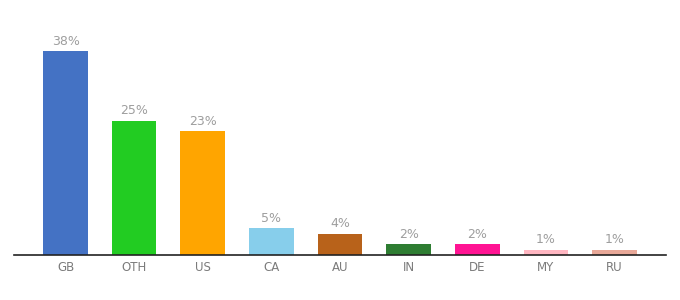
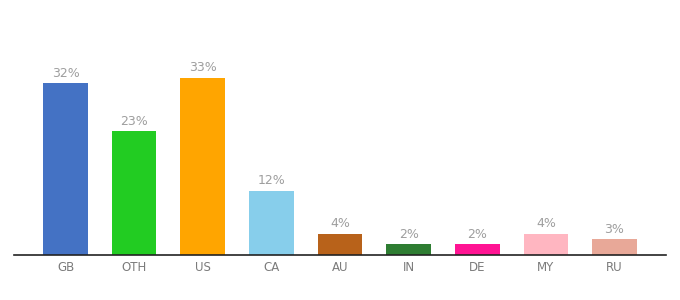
GB: 38% -> 32%
OTH: 25% -> 23%
US: 23% -> 33%
CA: 5% -> 12%
MY: 1% -> 4%
RU: 1% -> 3%
